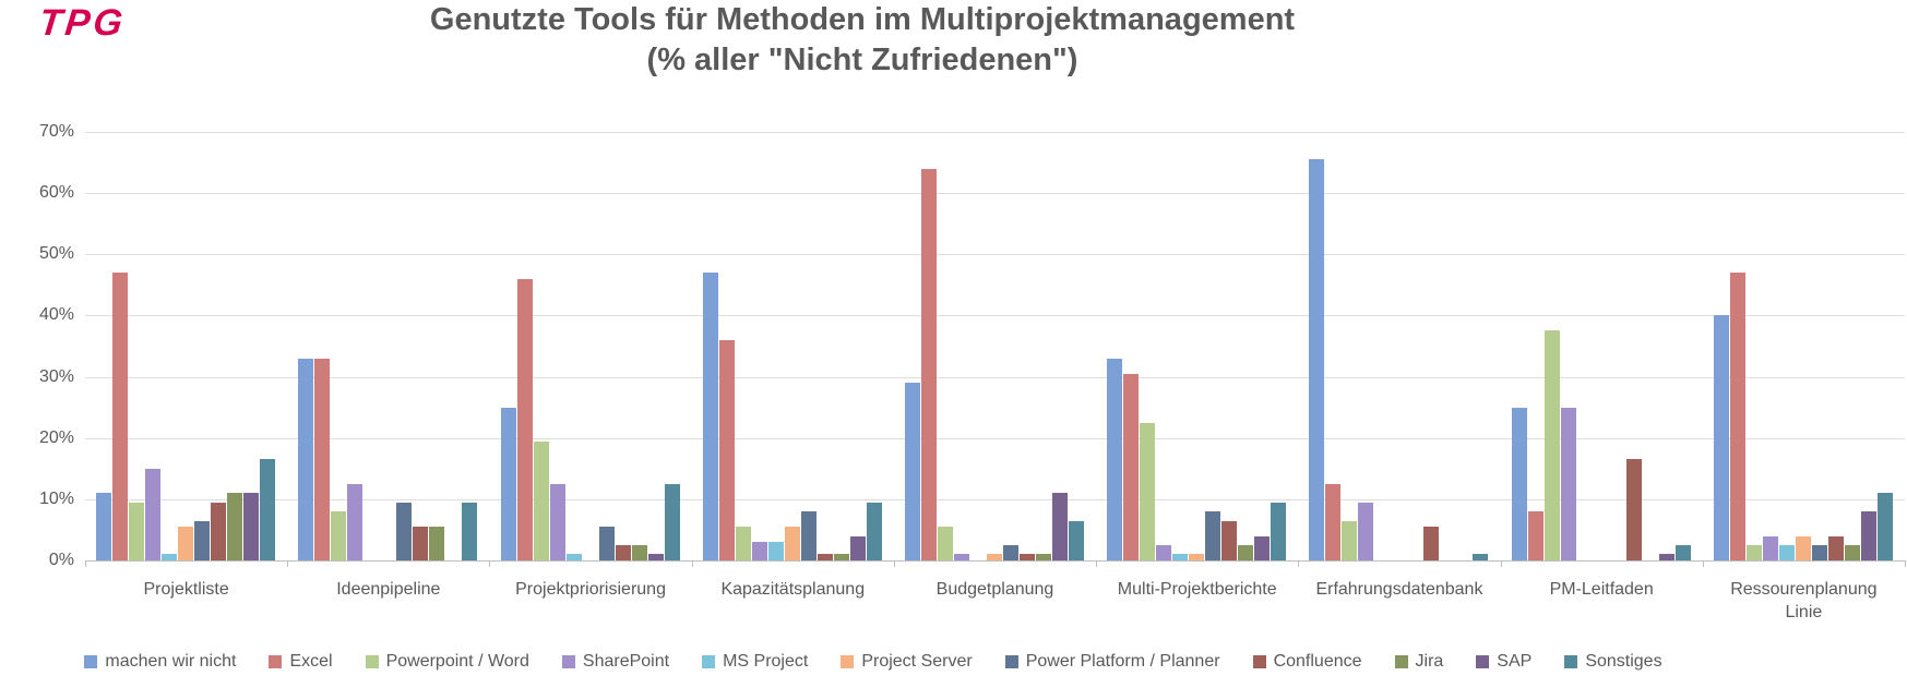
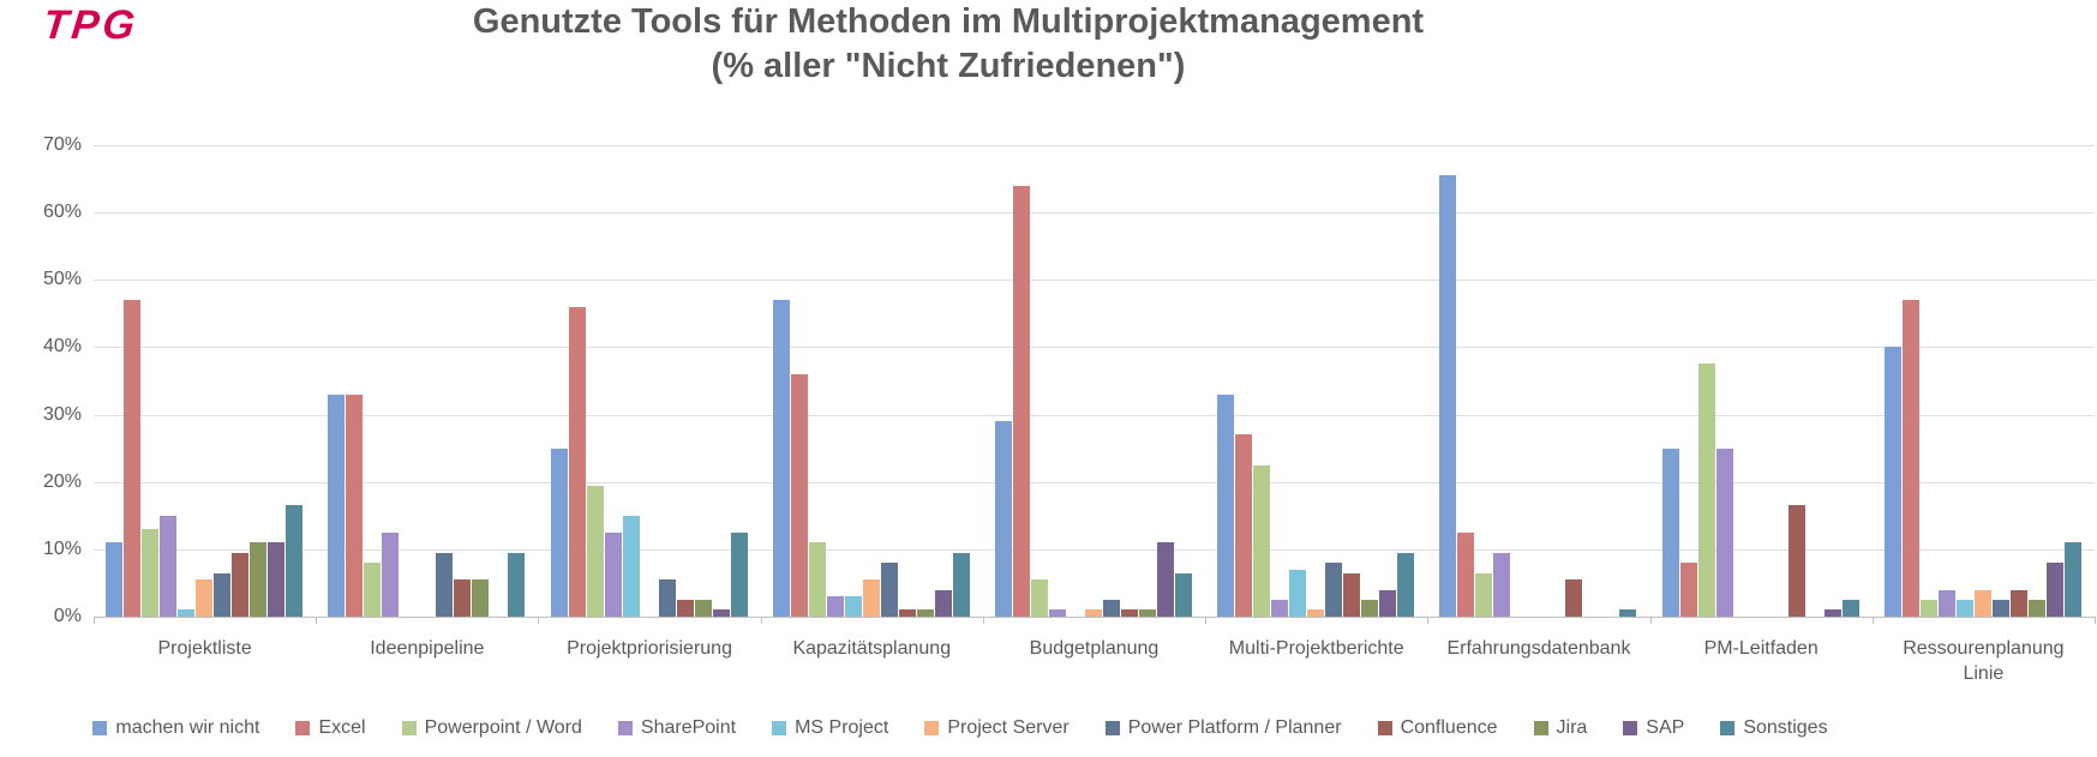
Powerpoint / Word/Projektliste: 10% -> 13%
MS Project/Projektpriorisierung: 1% -> 15%
Powerpoint / Word/Kapazitätsplanung: 6% -> 11%
Excel/Multi-Projektberichte: 30% -> 27%
MS Project/Multi-Projektberichte: 1% -> 7%
